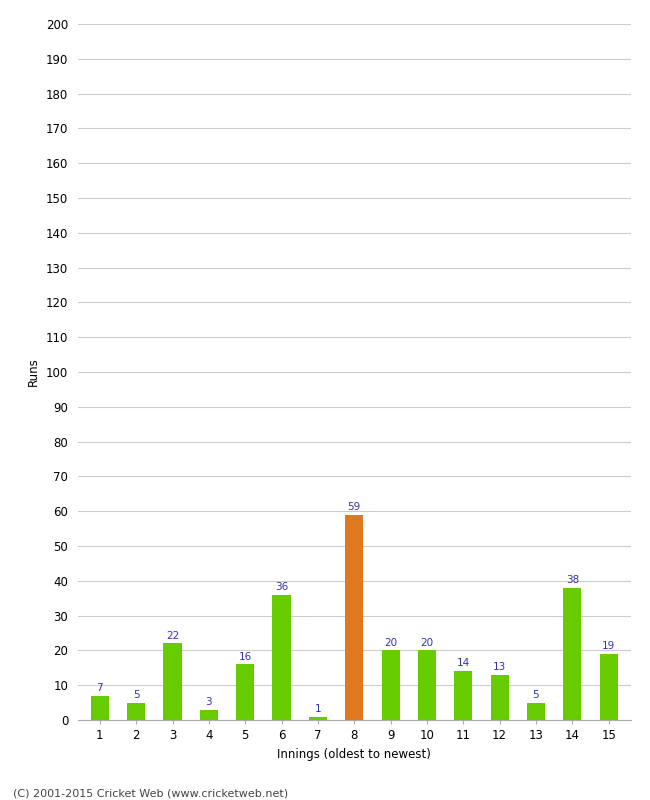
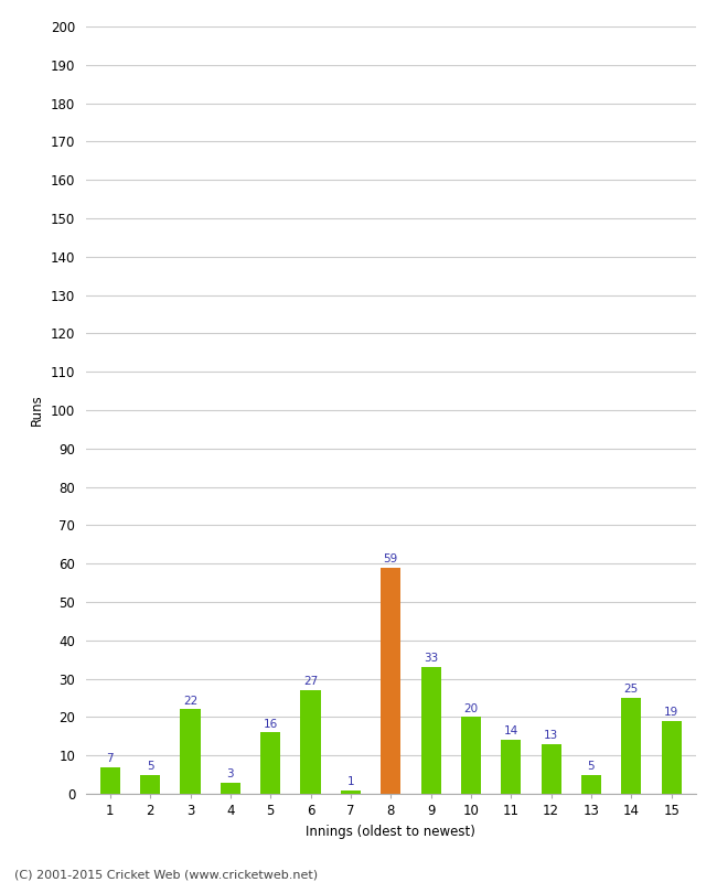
6: 36 -> 27
9: 20 -> 33
14: 38 -> 25
